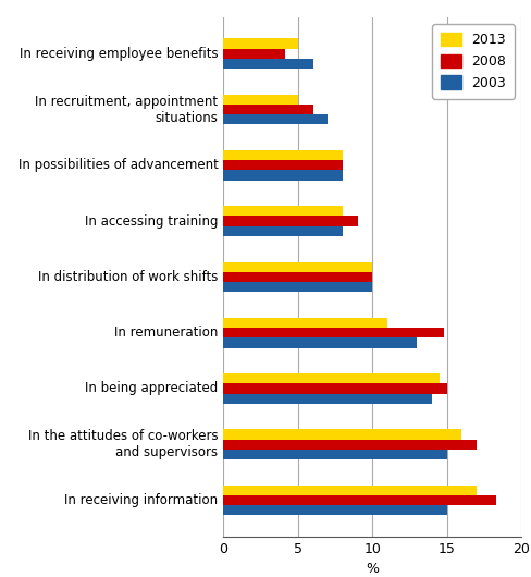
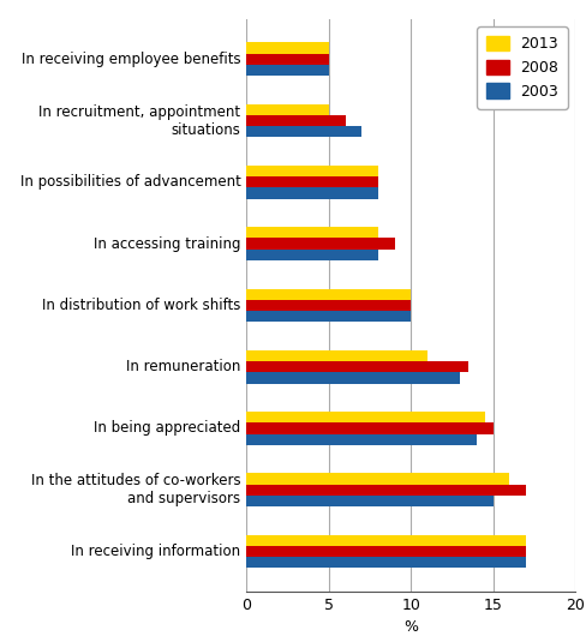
2008/In receiving employee benefits: 4.1 -> 5.0
2003/In receiving employee benefits: 6 -> 5
2008/In remuneration: 14.8 -> 13.5
2008/In receiving information: 18.3 -> 17.0
2003/In receiving information: 15 -> 17
